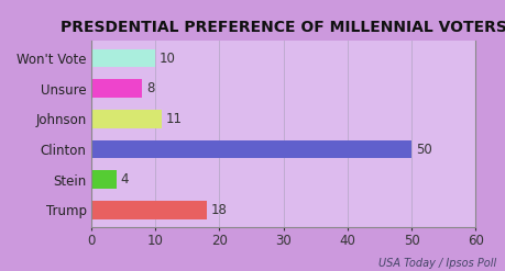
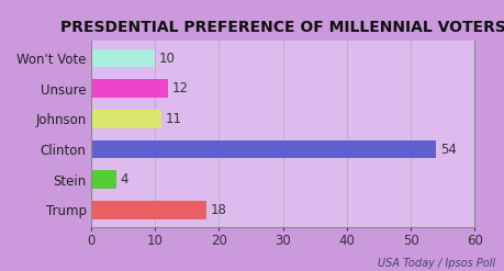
Unsure: 8 -> 12
Clinton: 50 -> 54
